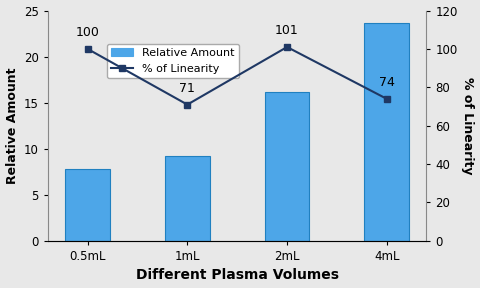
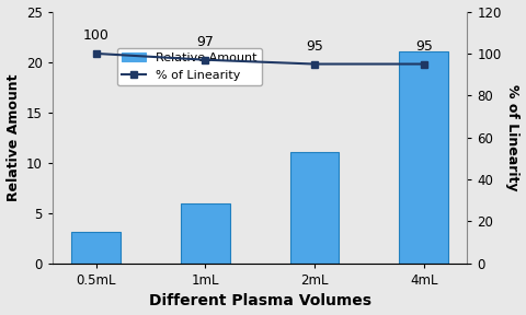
Relative Amount/0.5mL: 7.8 -> 3.1
Relative Amount/1mL: 9.2 -> 6.0
% of Linearity/1mL: 71 -> 97
Relative Amount/2mL: 16.2 -> 11.1
% of Linearity/2mL: 101 -> 95
Relative Amount/4mL: 23.6 -> 21.0
% of Linearity/4mL: 74 -> 95
